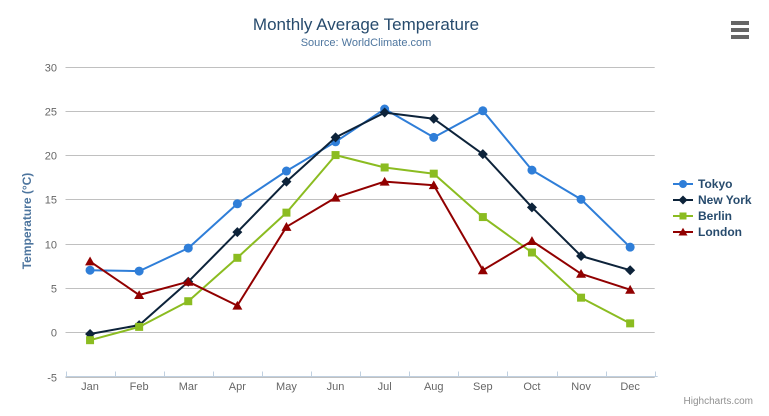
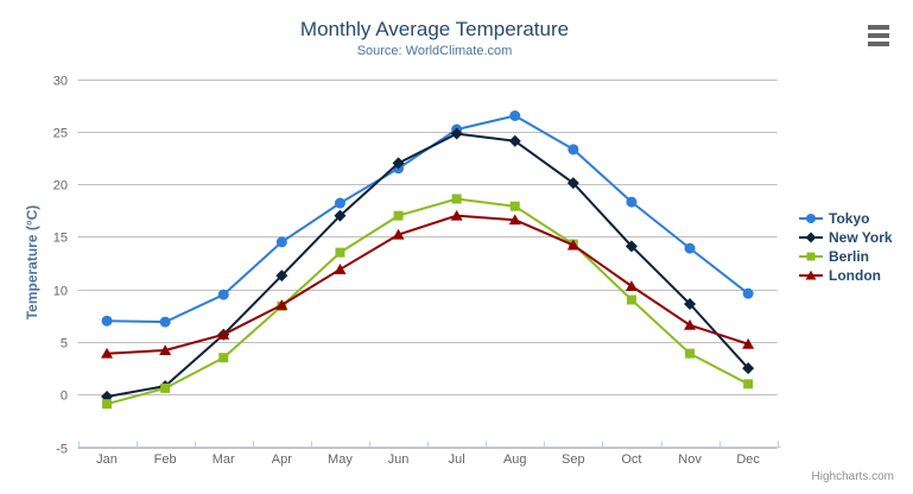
London/Jan: 8 -> 4
London/Apr: 3 -> 8
Berlin/Jun: 20 -> 17
Tokyo/Aug: 22 -> 26
Tokyo/Sep: 25 -> 23
Berlin/Sep: 13 -> 14
London/Sep: 7 -> 14
Tokyo/Nov: 15 -> 14
New York/Dec: 7 -> 2
